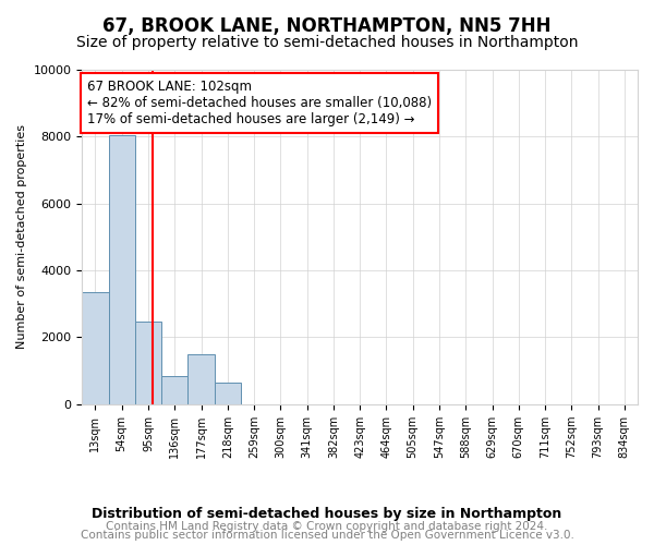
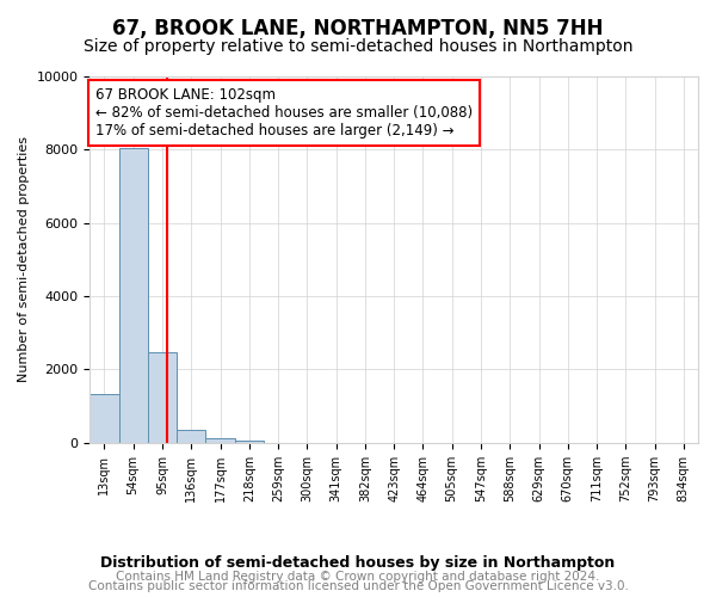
13sqm: 3350 -> 1320
136sqm: 850 -> 360
177sqm: 1500 -> 110
218sqm: 650 -> 60
